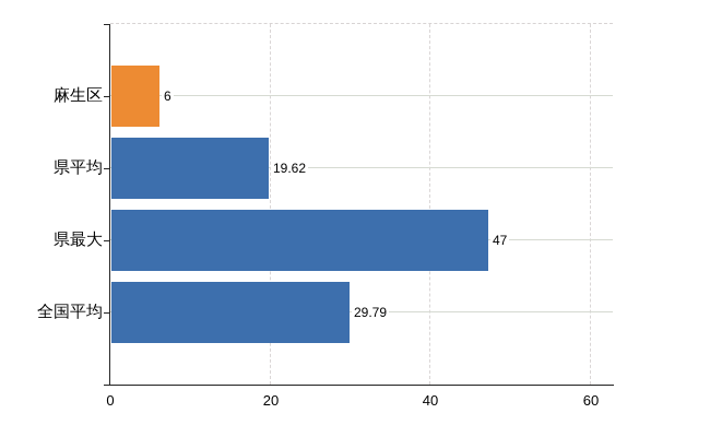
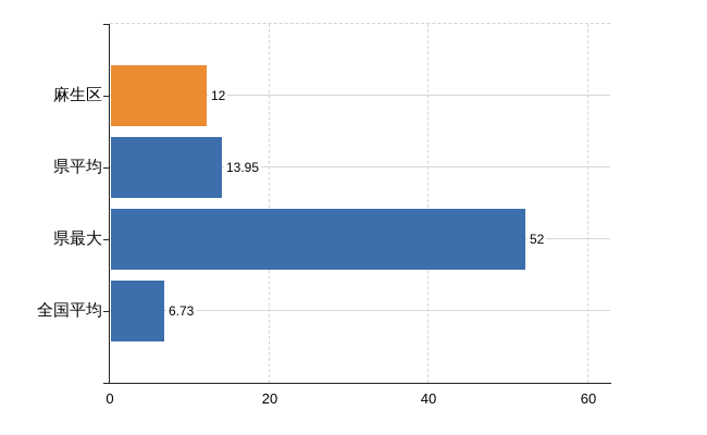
麻生区: 6 -> 12
県平均: 19.62 -> 13.95
県最大: 47 -> 52
全国平均: 29.79 -> 6.73
